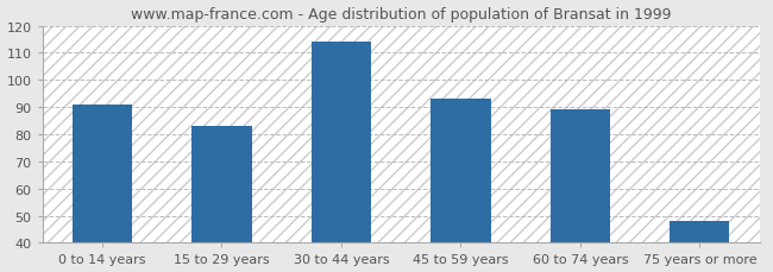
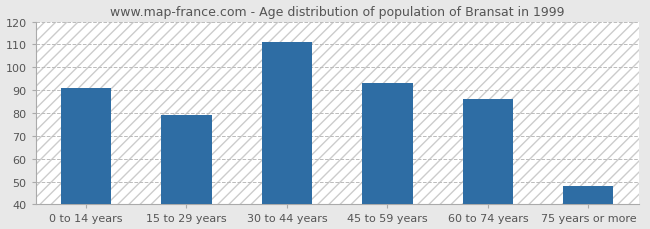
15 to 29 years: 83 -> 79
30 to 44 years: 114 -> 111
60 to 74 years: 89 -> 86
